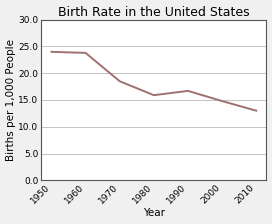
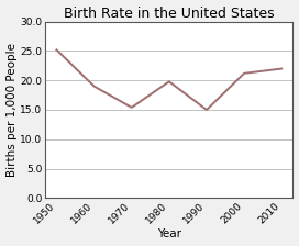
1950: 24.0 -> 25.2
1960: 23.8 -> 19.0
1970: 18.5 -> 15.4
1980: 15.9 -> 19.8
1990: 16.7 -> 15.0
2000: 14.8 -> 21.2
2010: 13.0 -> 22.0
